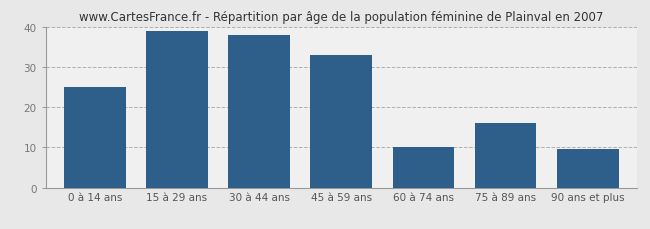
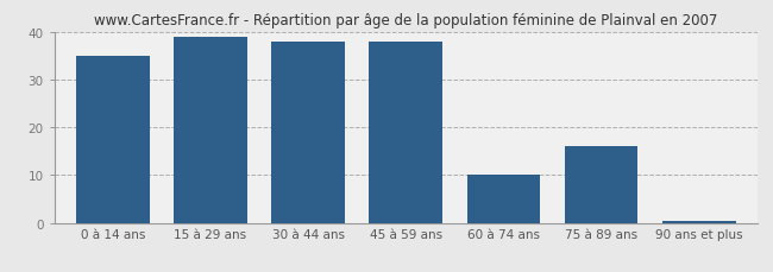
0 à 14 ans: 25.0 -> 35.0
45 à 59 ans: 33.0 -> 38.0
90 ans et plus: 9.5 -> 0.5
